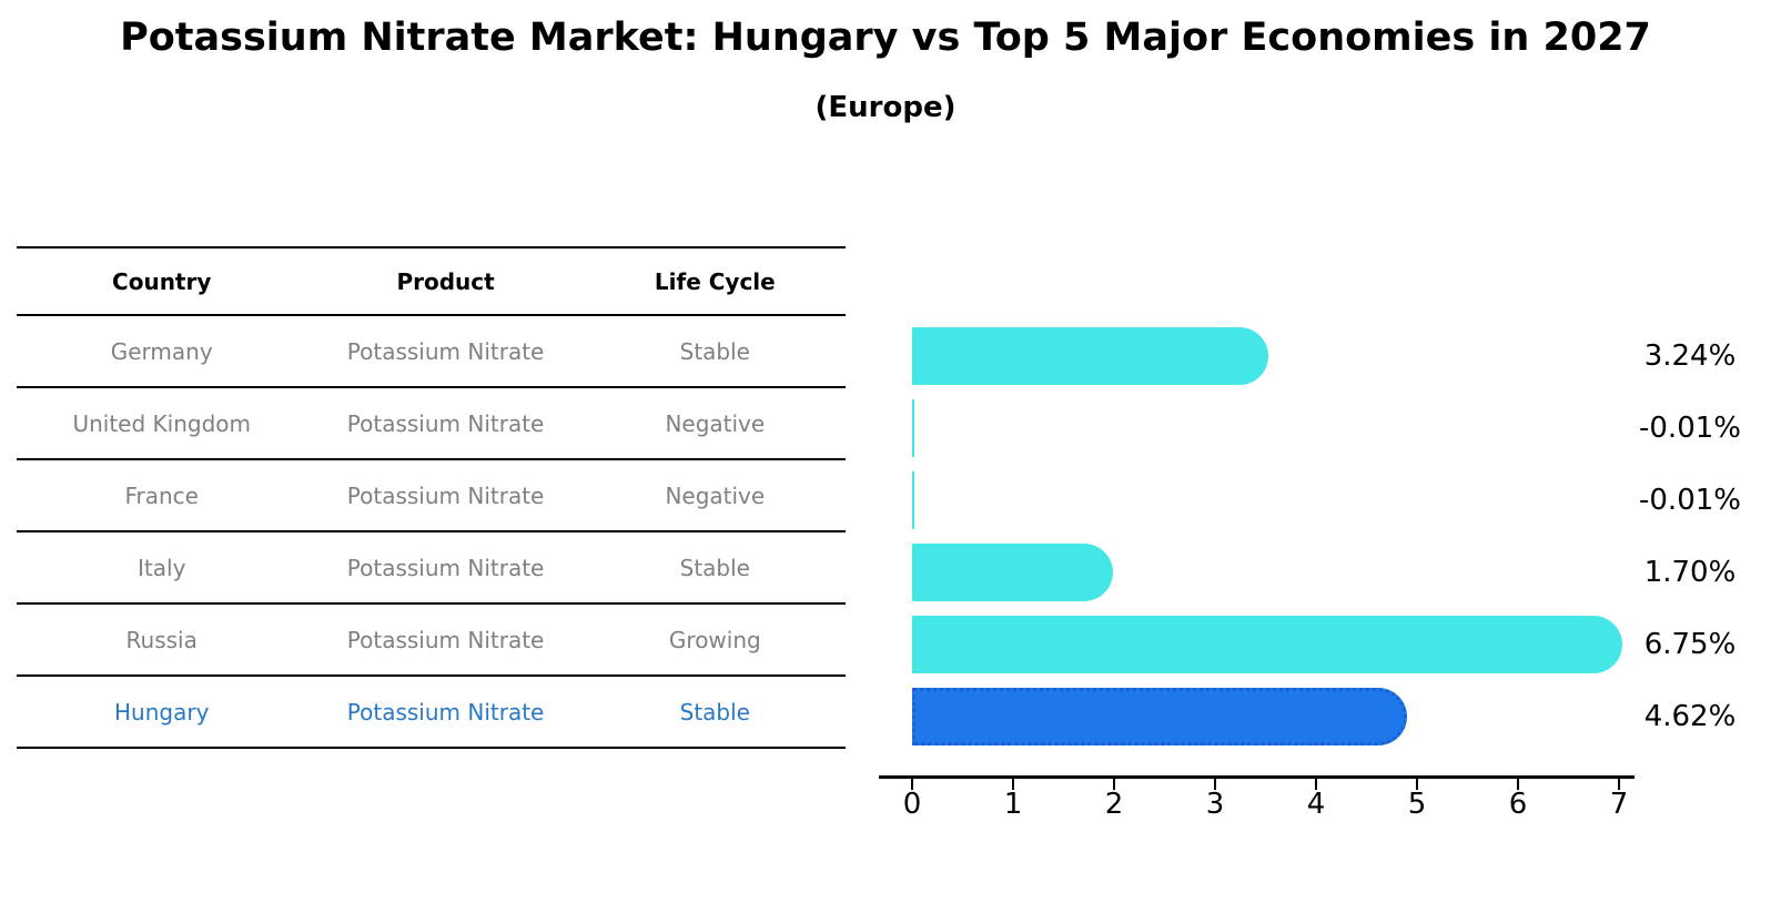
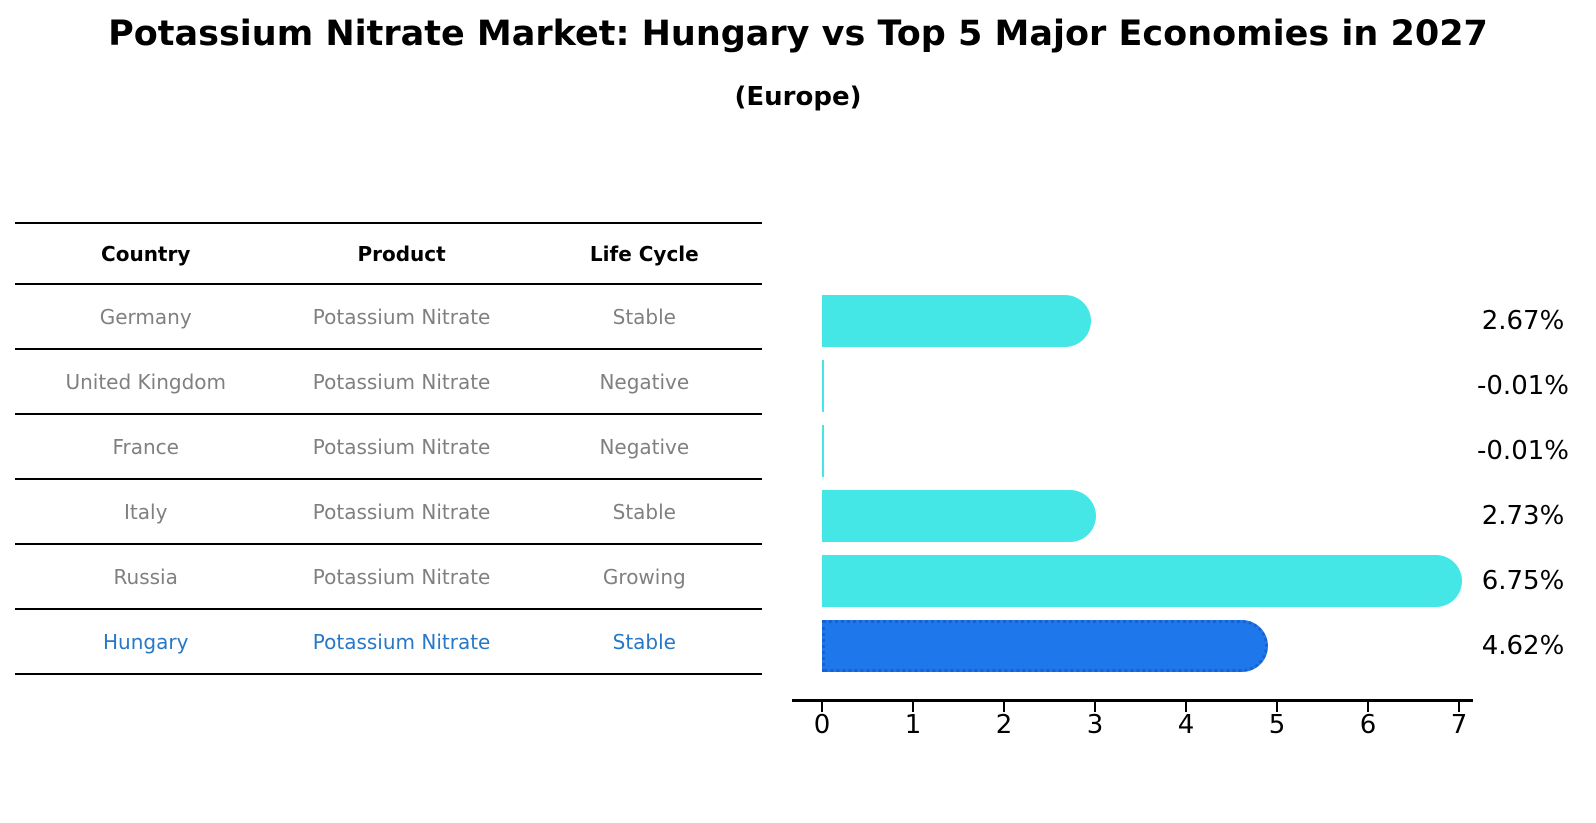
Germany: 3.24% -> 2.67%
Italy: 1.70% -> 2.73%
